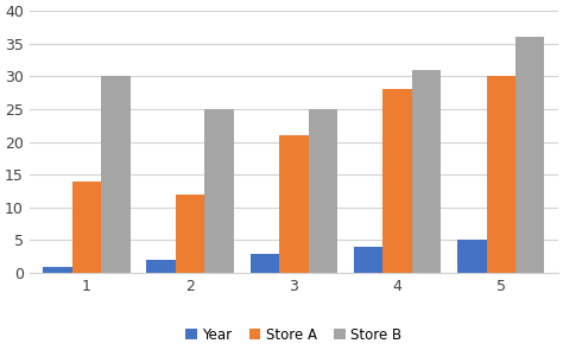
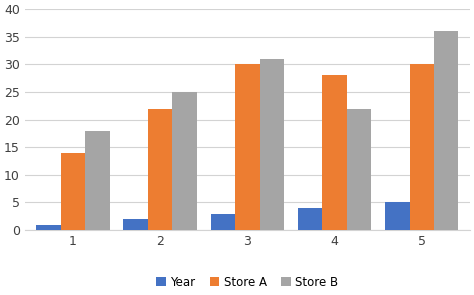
Store B/1: 30 -> 18
Store A/2: 12 -> 22
Store A/3: 21 -> 30
Store B/3: 25 -> 31
Store B/4: 31 -> 22
